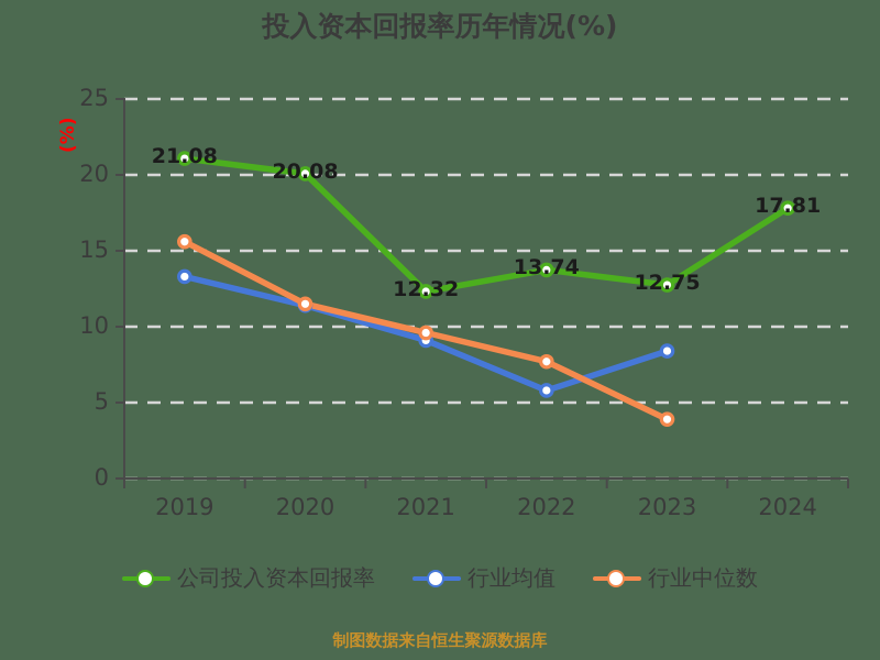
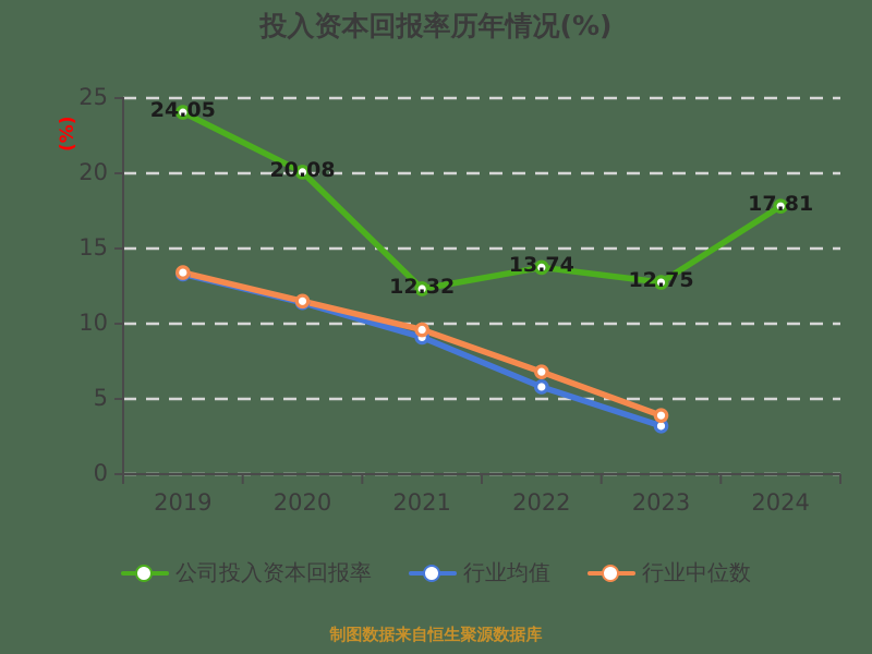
公司投入资本回报率/2019: 21.08 -> 24.05
行业中位数/2019: 15.6 -> 13.4
行业中位数/2022: 7.7 -> 6.8
行业均值/2023: 8.4 -> 3.2
